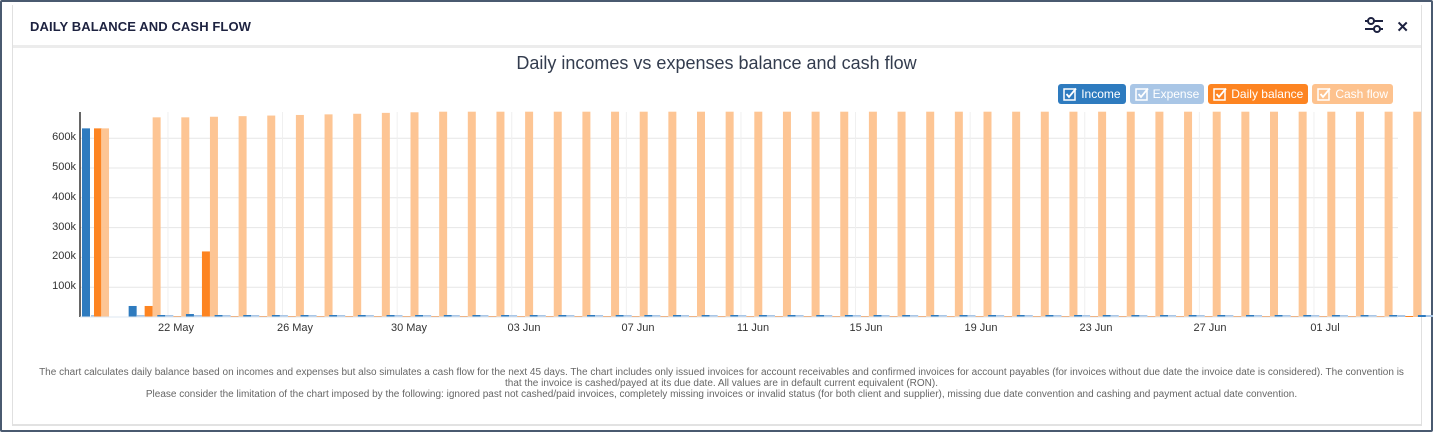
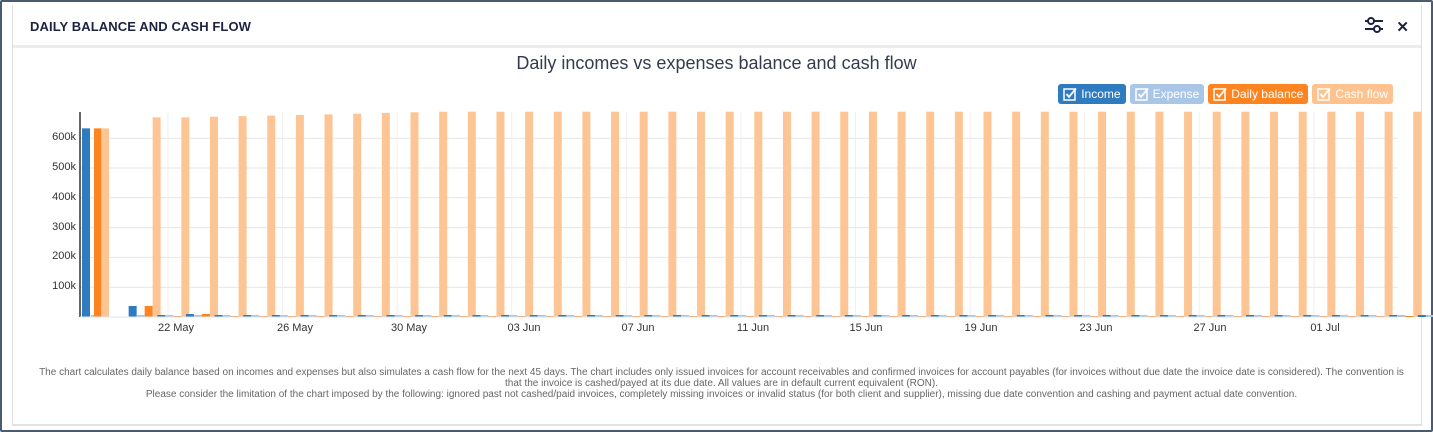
Daily balance/22 May: 220k -> 10k
